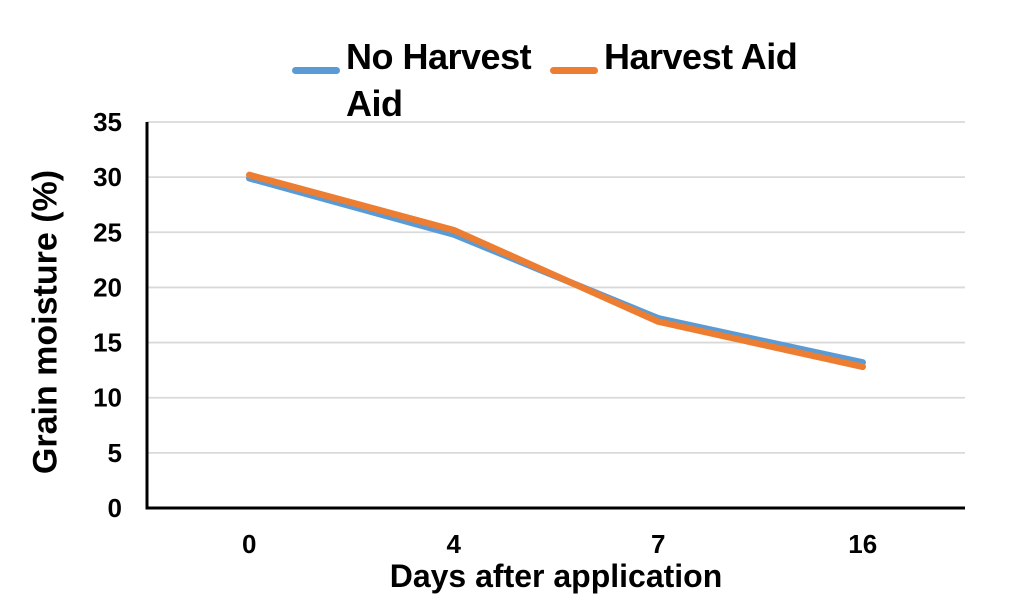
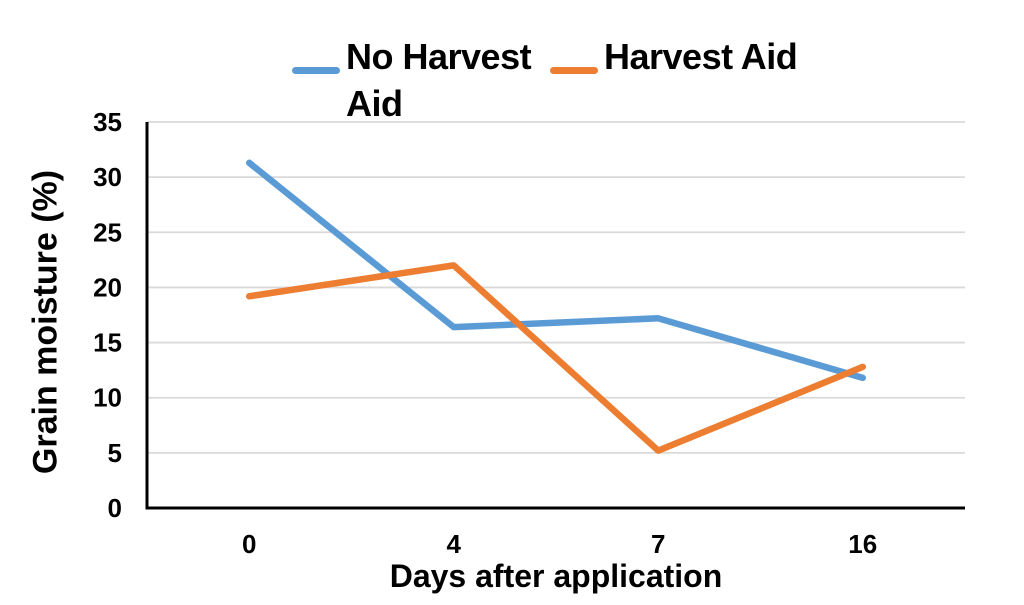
No Harvest Aid/0: 29.9 -> 31.3
Harvest Aid/0: 30.2 -> 19.2
No Harvest Aid/4: 24.8 -> 16.4
Harvest Aid/4: 25.2 -> 22.0
Harvest Aid/7: 16.9 -> 5.2
No Harvest Aid/16: 13.2 -> 11.8
